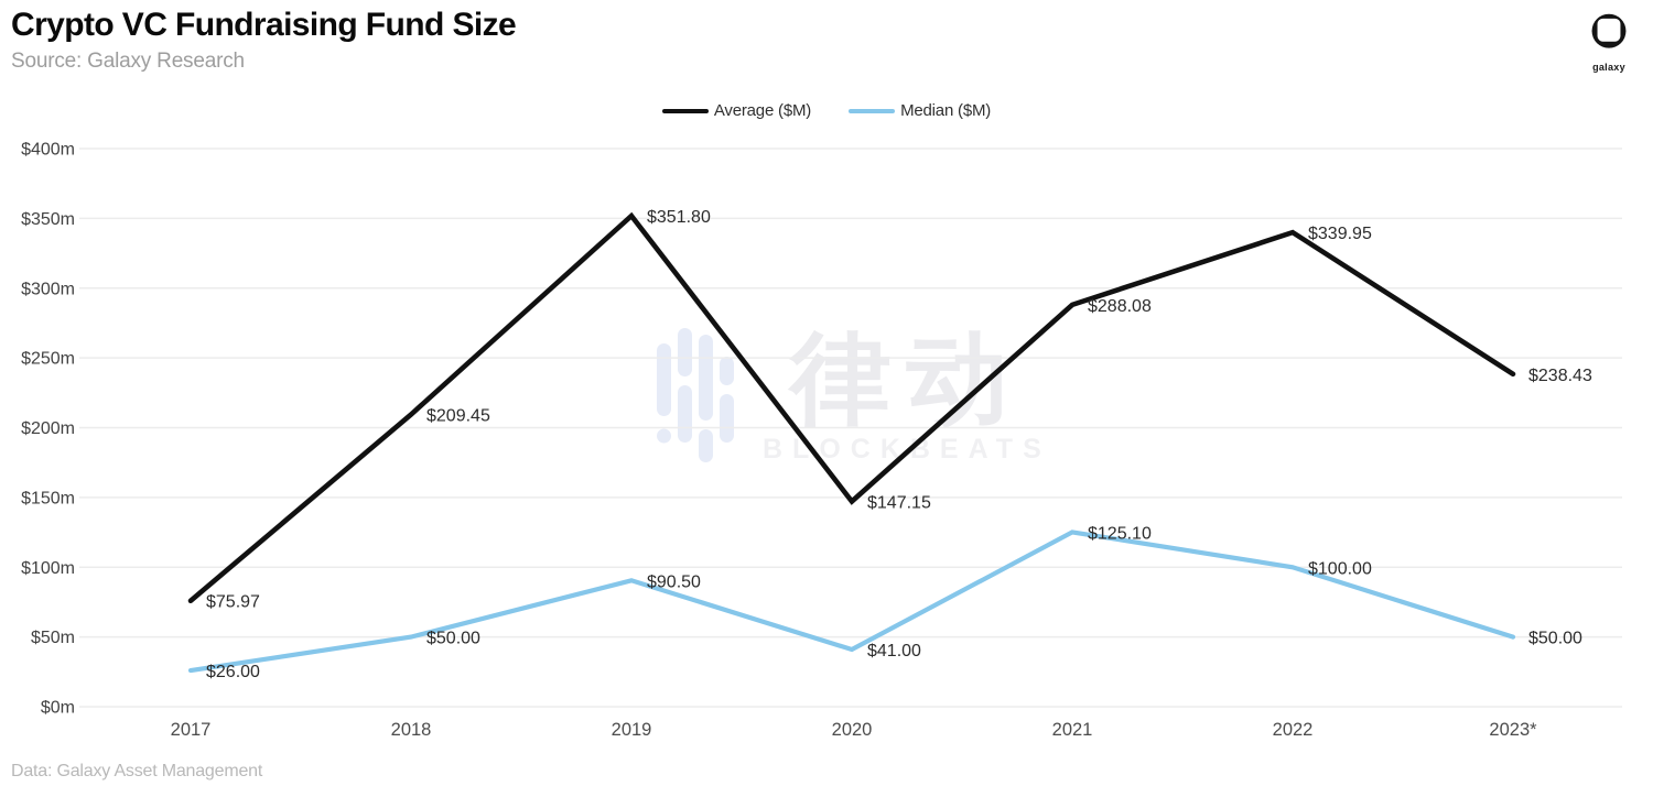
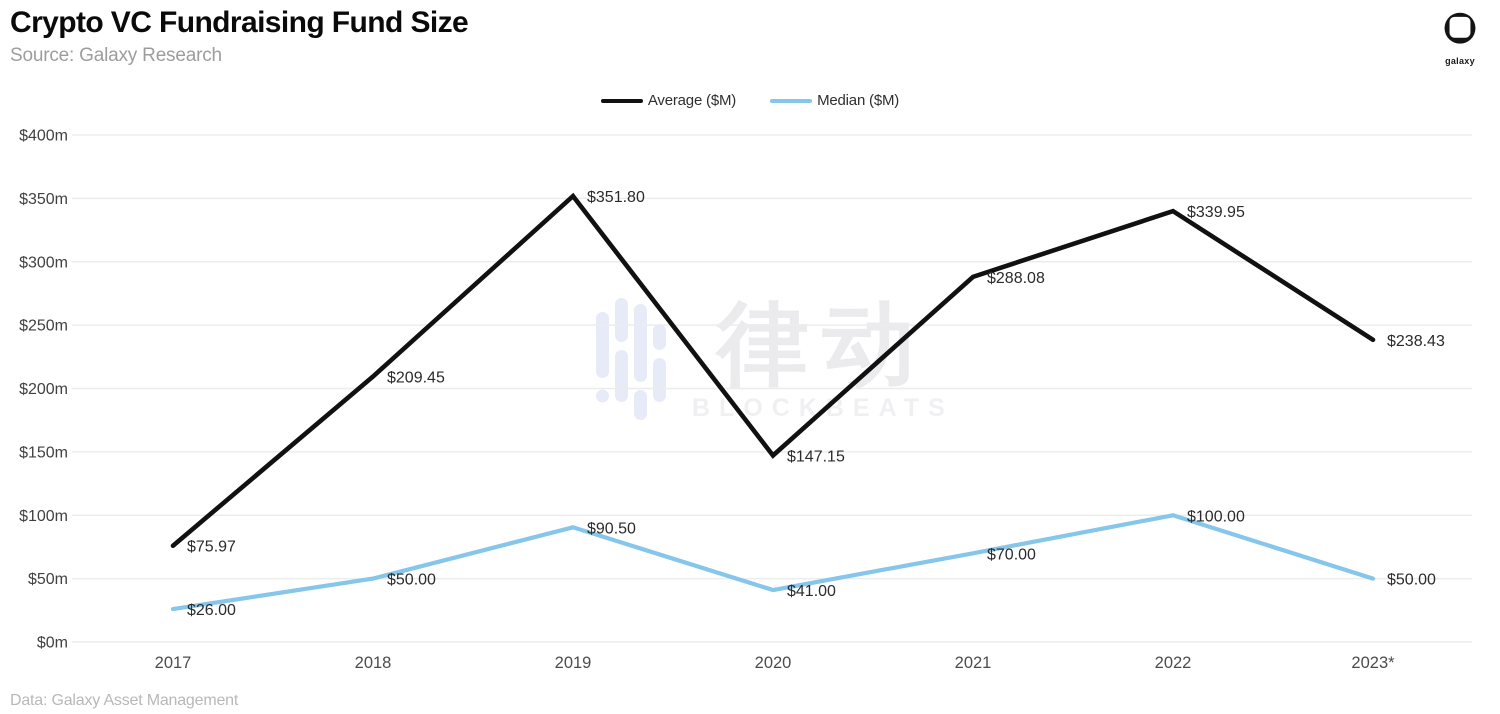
Median ($M)/2021: $125.10 -> $70.00
